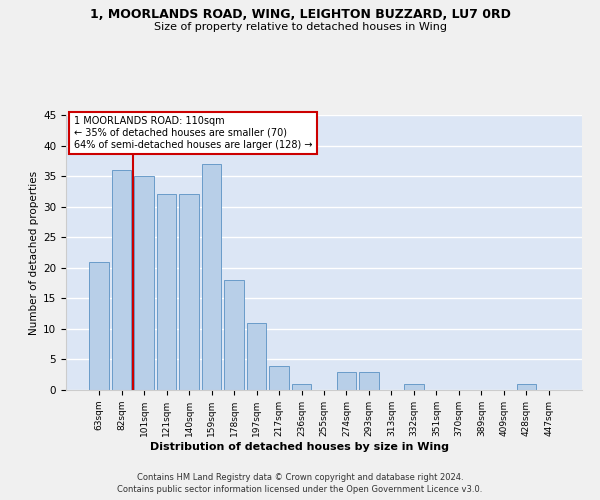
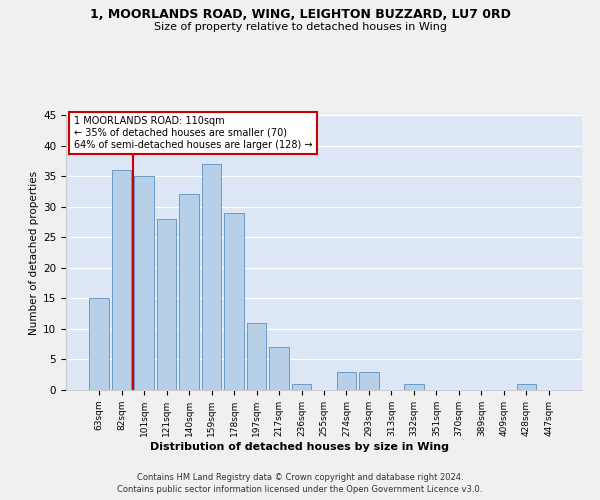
63sqm: 21 -> 15
121sqm: 32 -> 28
178sqm: 18 -> 29
217sqm: 4 -> 7
